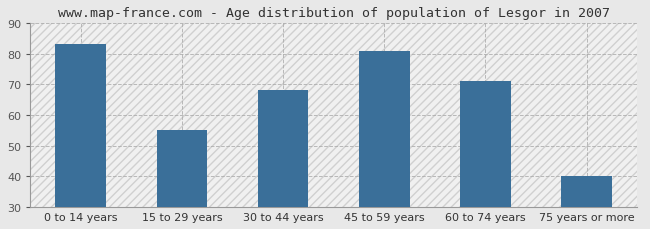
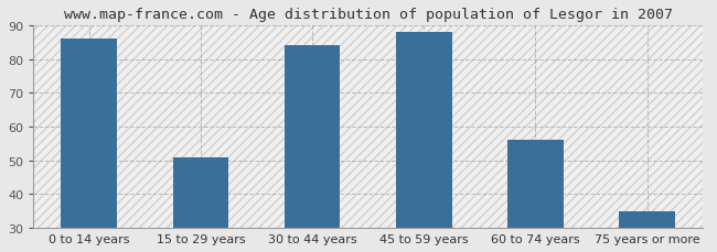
0 to 14 years: 83 -> 86
15 to 29 years: 55 -> 51
30 to 44 years: 68 -> 84
45 to 59 years: 81 -> 88
60 to 74 years: 71 -> 56
75 years or more: 40 -> 35
